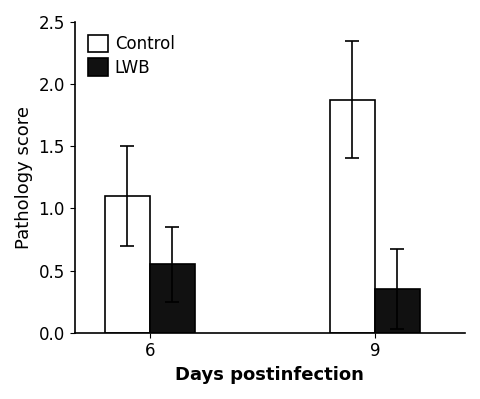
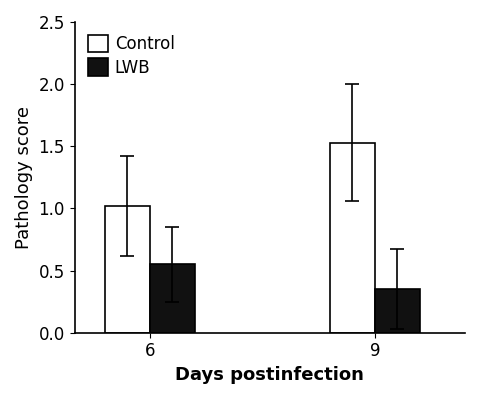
Control/6: 1.10 -> 1.02
Control/9: 1.88 -> 1.53
